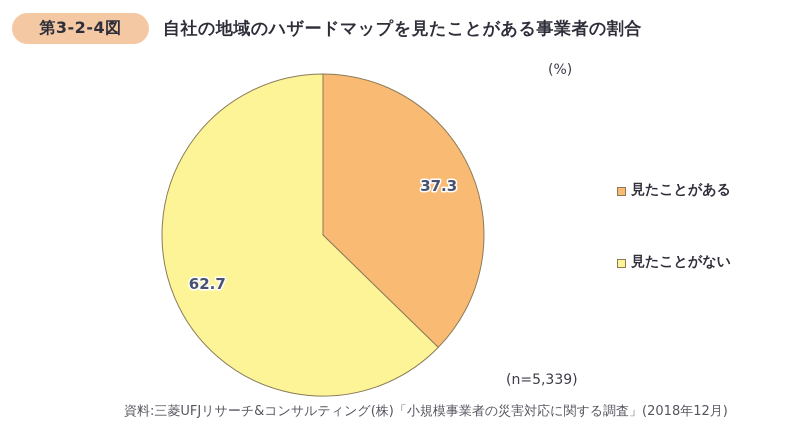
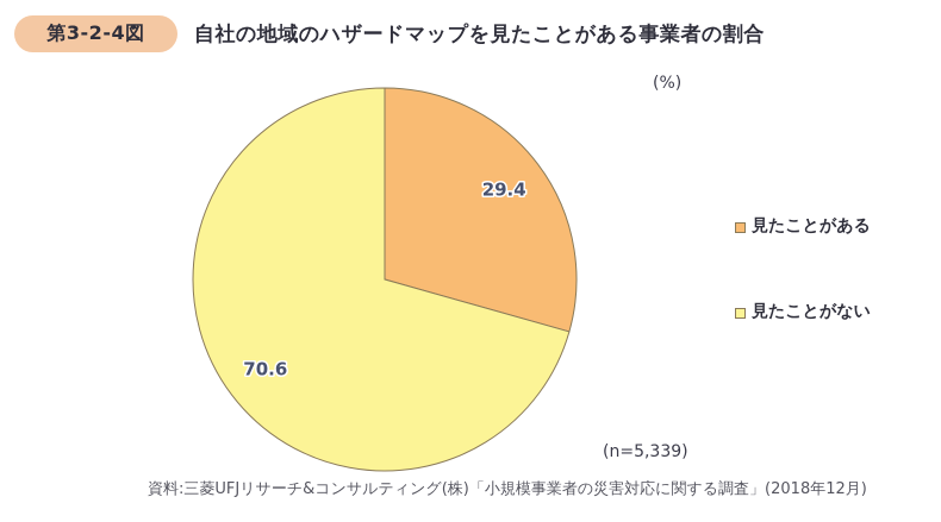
見たことがある: 37.3 -> 29.4
見たことがない: 62.7 -> 70.6
